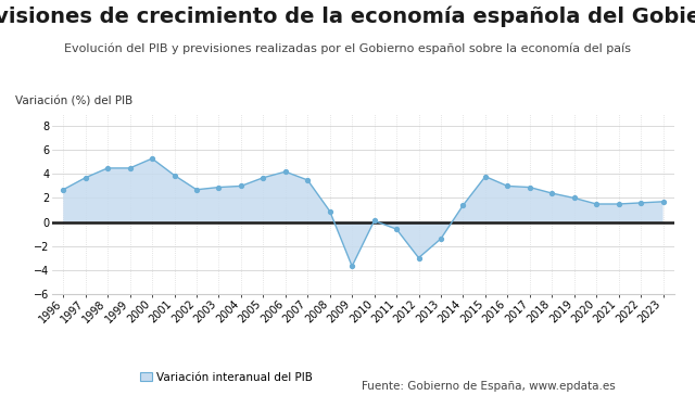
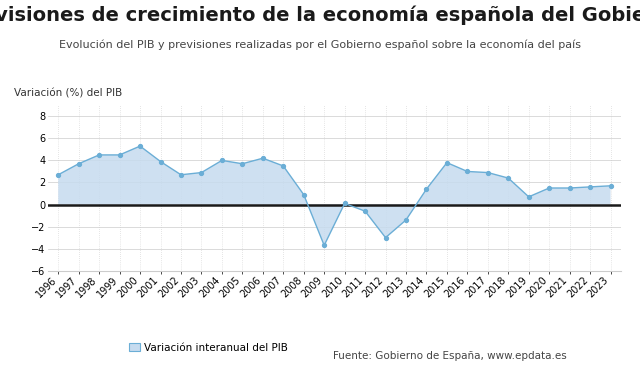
2004: 3.0 -> 4.0
2019: 2.0 -> 0.7
